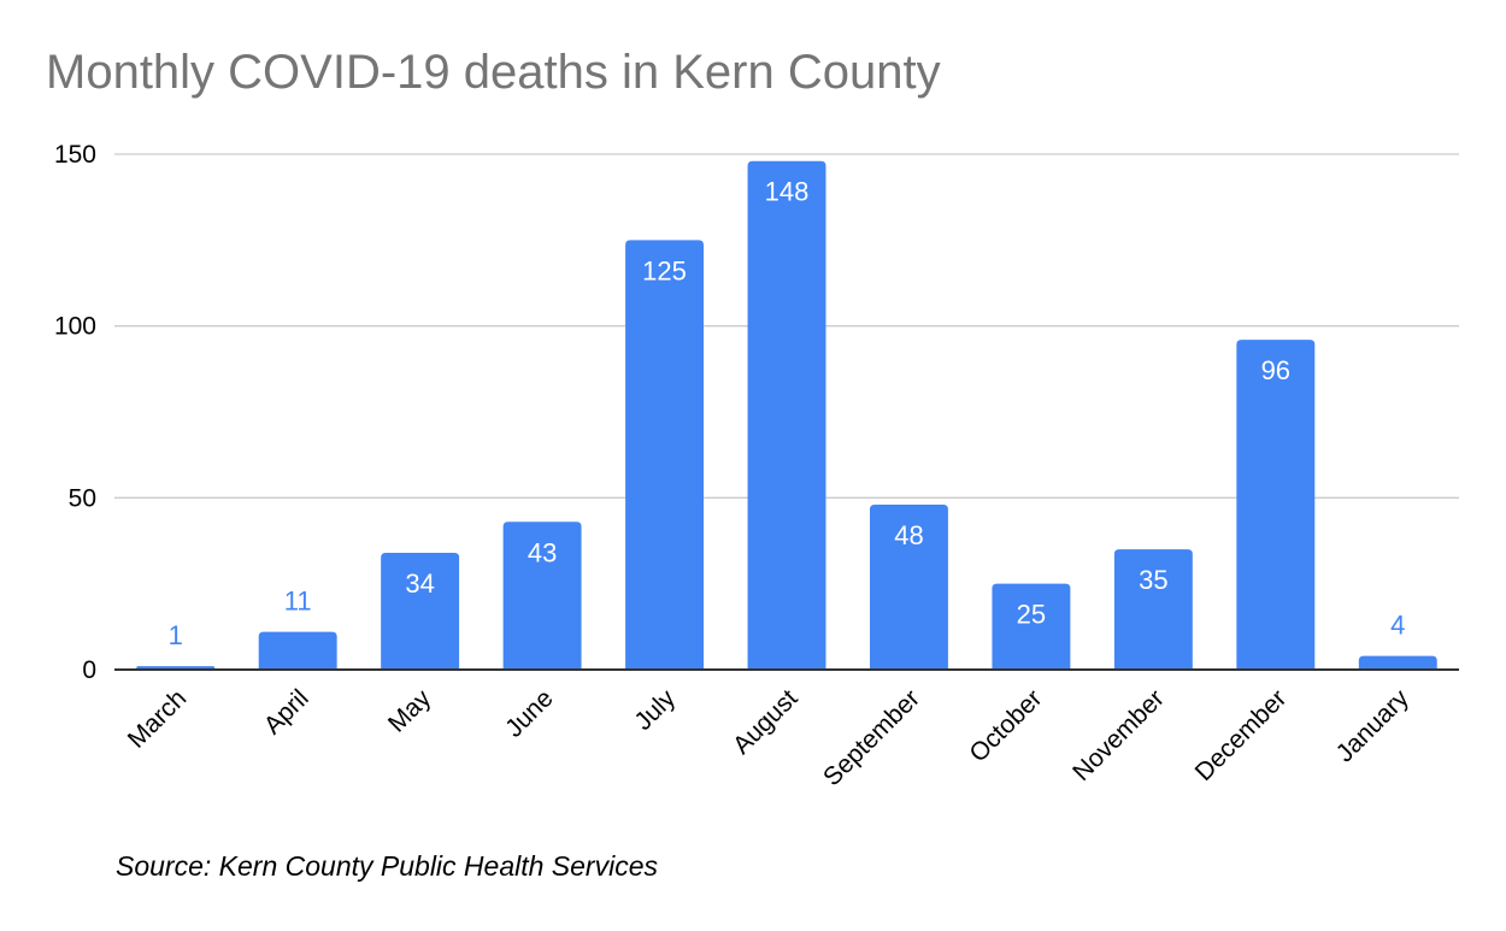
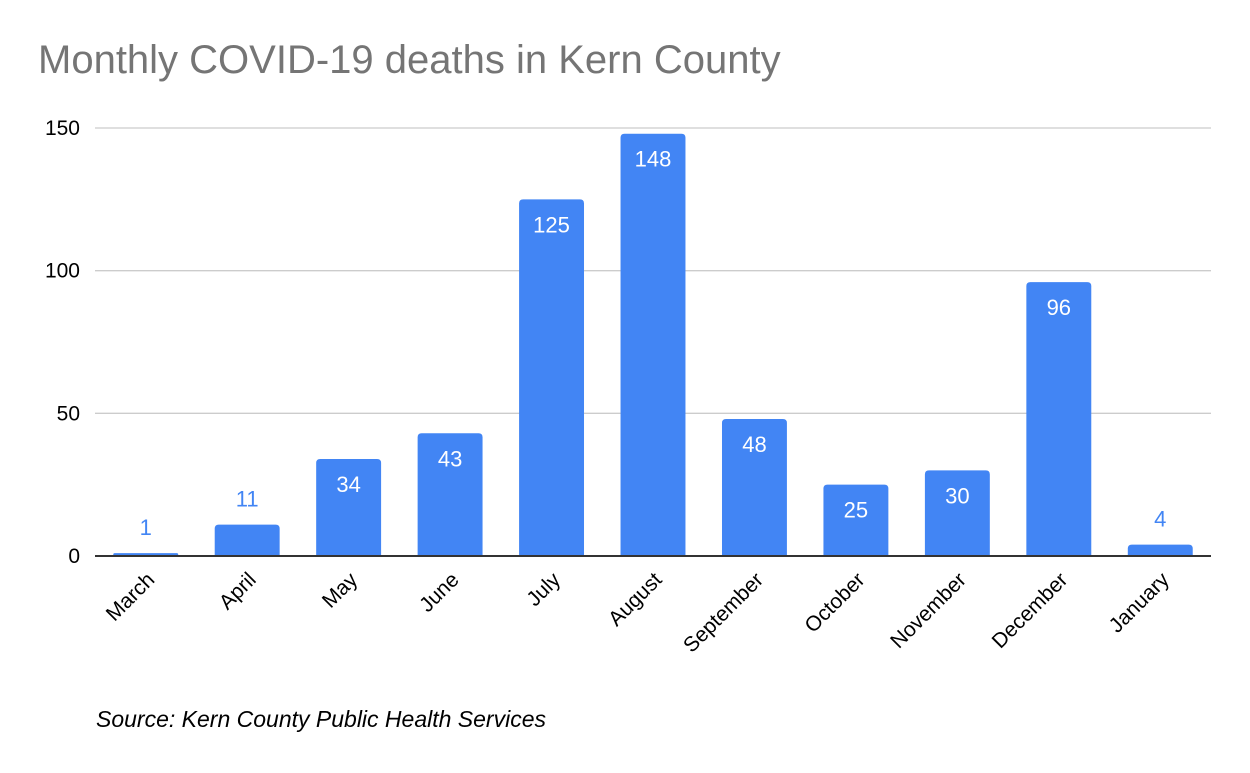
November: 35 -> 30
